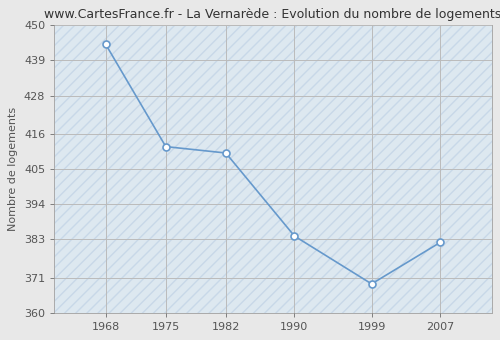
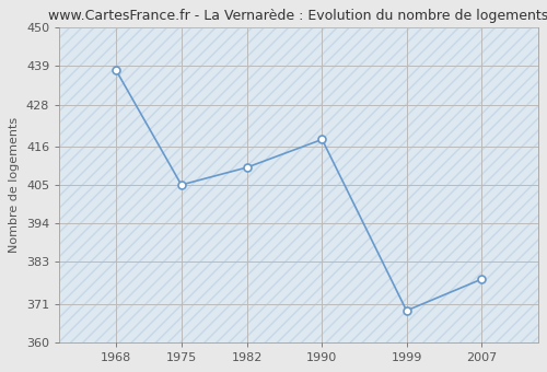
1968: 444 -> 438
1975: 412 -> 405
1990: 384 -> 418
2007: 382 -> 378
